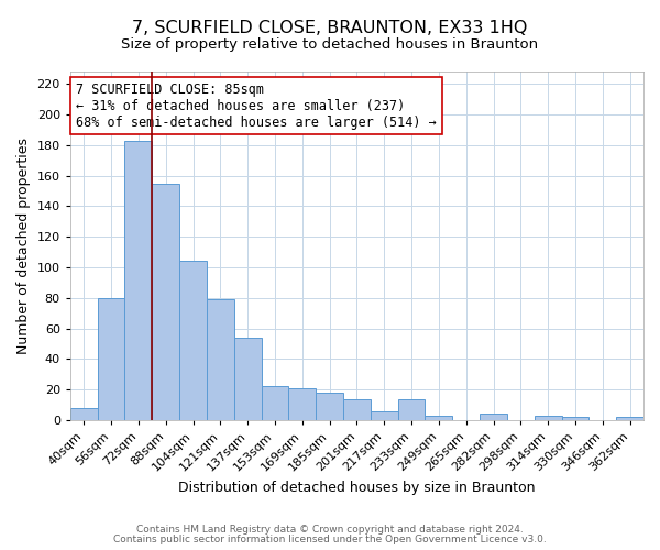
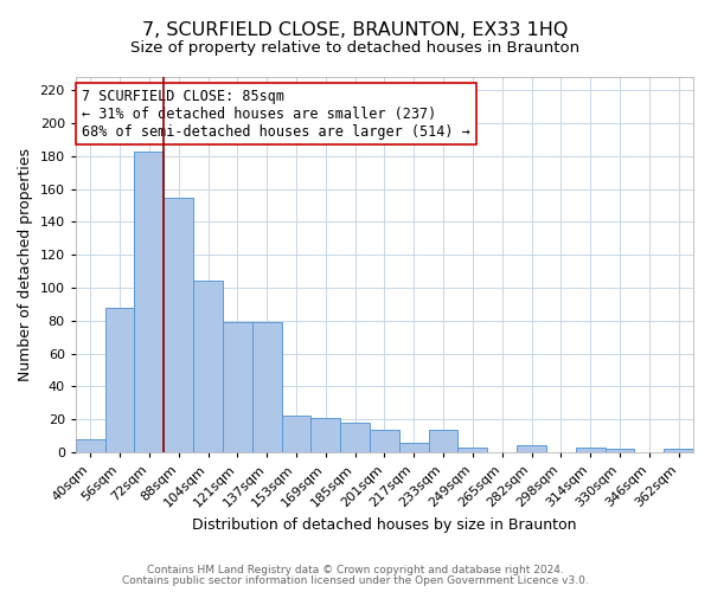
56sqm: 80 -> 88
137sqm: 54 -> 79
